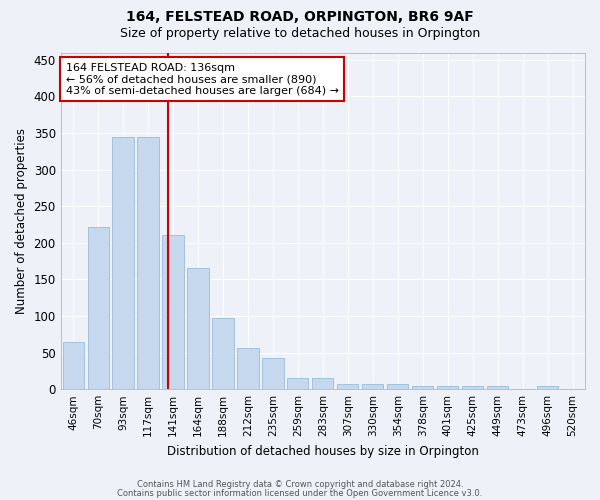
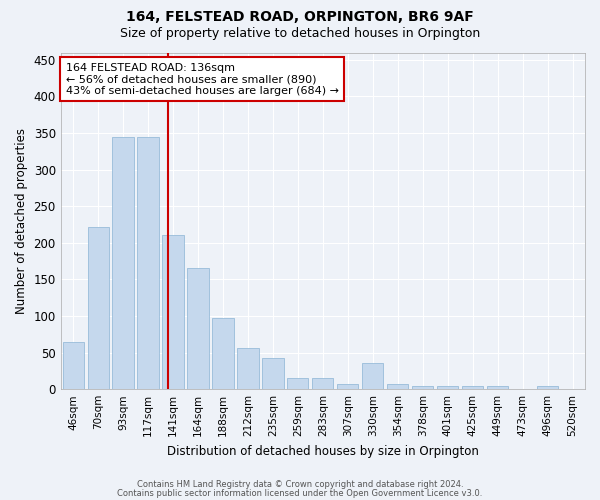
330sqm: 7 -> 36
